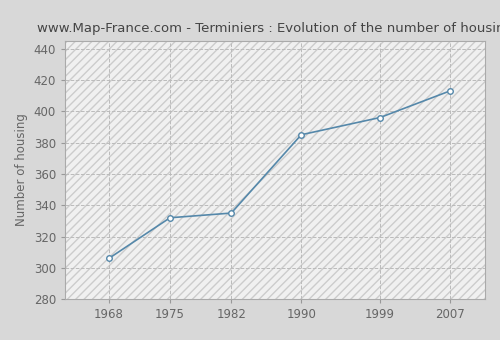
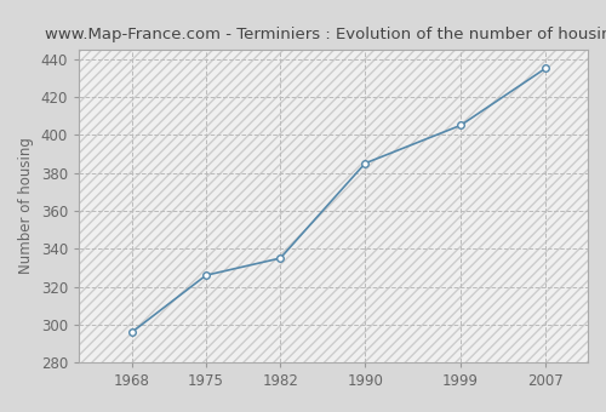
1968: 306 -> 296
1975: 332 -> 326
1999: 396 -> 405
2007: 413 -> 435
